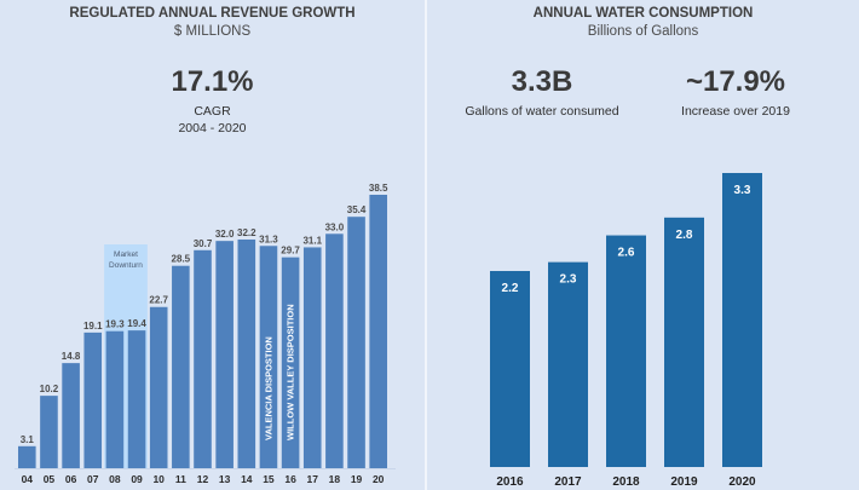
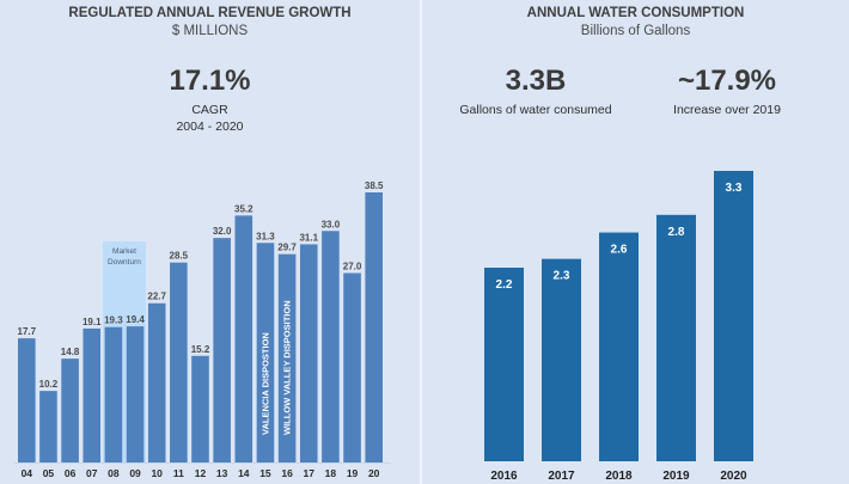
REGULATED ANNUAL REVENUE GROWTH/04: 3.1 -> 17.7
REGULATED ANNUAL REVENUE GROWTH/12: 30.7 -> 15.2
REGULATED ANNUAL REVENUE GROWTH/14: 32.2 -> 35.2
REGULATED ANNUAL REVENUE GROWTH/19: 35.4 -> 27.0
